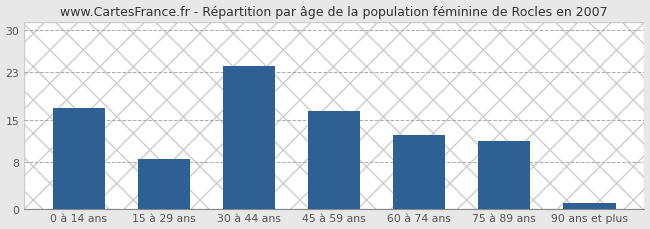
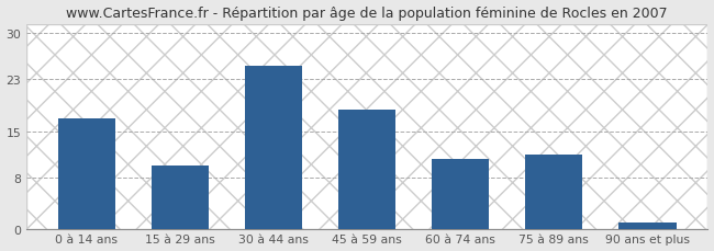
15 à 29 ans: 8.5 -> 9.8
30 à 44 ans: 24.0 -> 25.0
45 à 59 ans: 16.5 -> 18.4
60 à 74 ans: 12.5 -> 10.8
